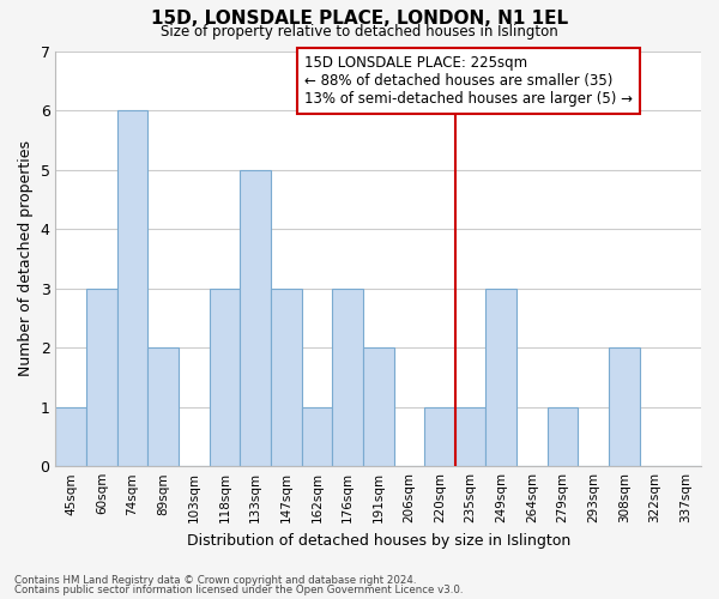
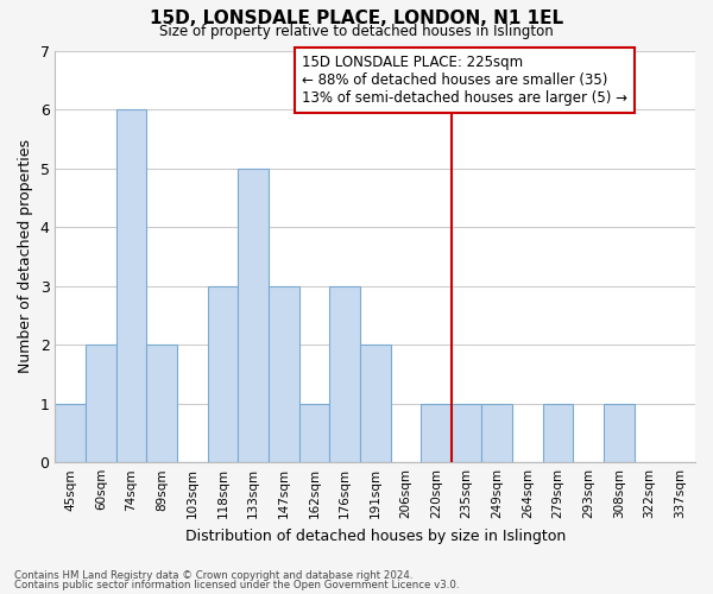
60sqm: 3 -> 2
249sqm: 3 -> 1
308sqm: 2 -> 1
